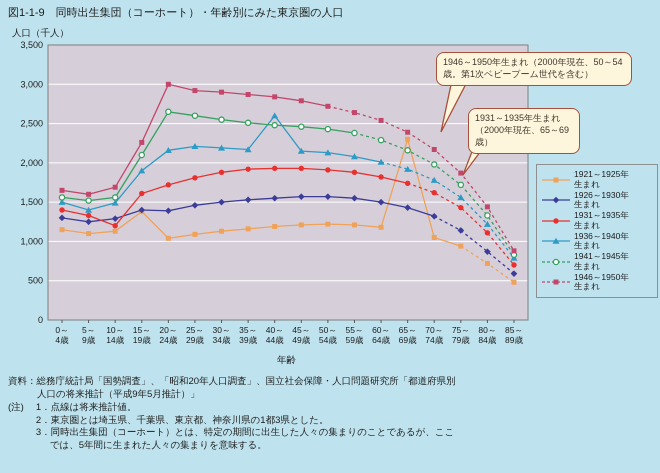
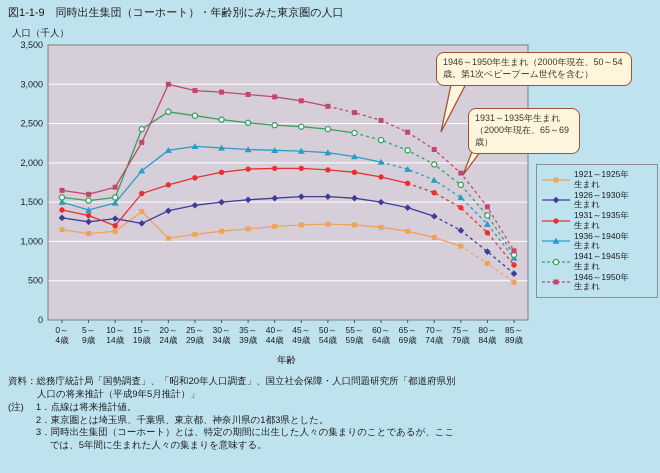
1926～1930年生まれ/15～19歳: 1400 -> 1200
1941～1945年生まれ/15～19歳: 2100 -> 2400
1936～1940年生まれ/40～44歳: 2600 -> 2200
1921～1925年生まれ/65～69歳: 2300 -> 1100
